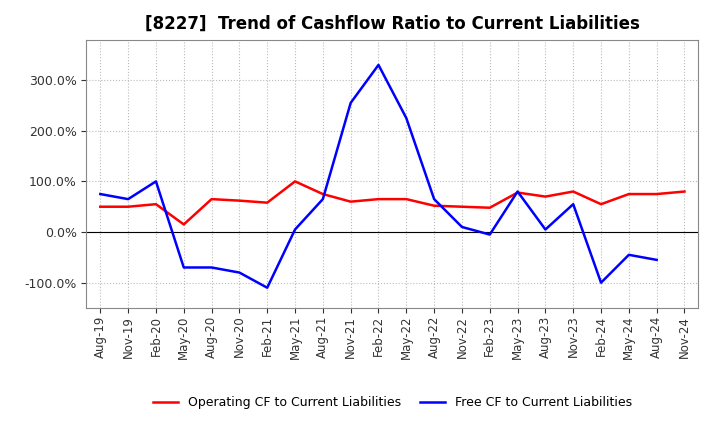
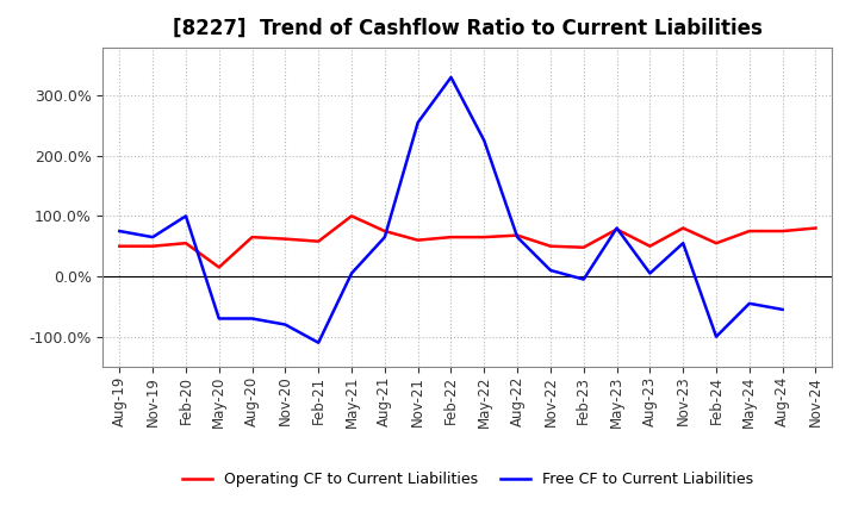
Operating CF to Current Liabilities/Aug-22: 52% -> 68%
Operating CF to Current Liabilities/Aug-23: 70% -> 50%
